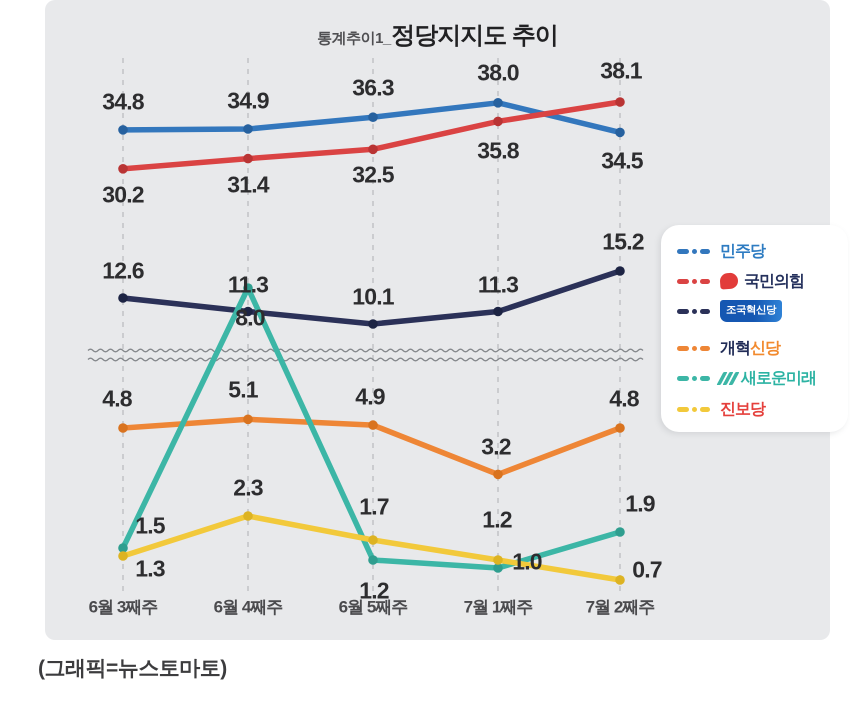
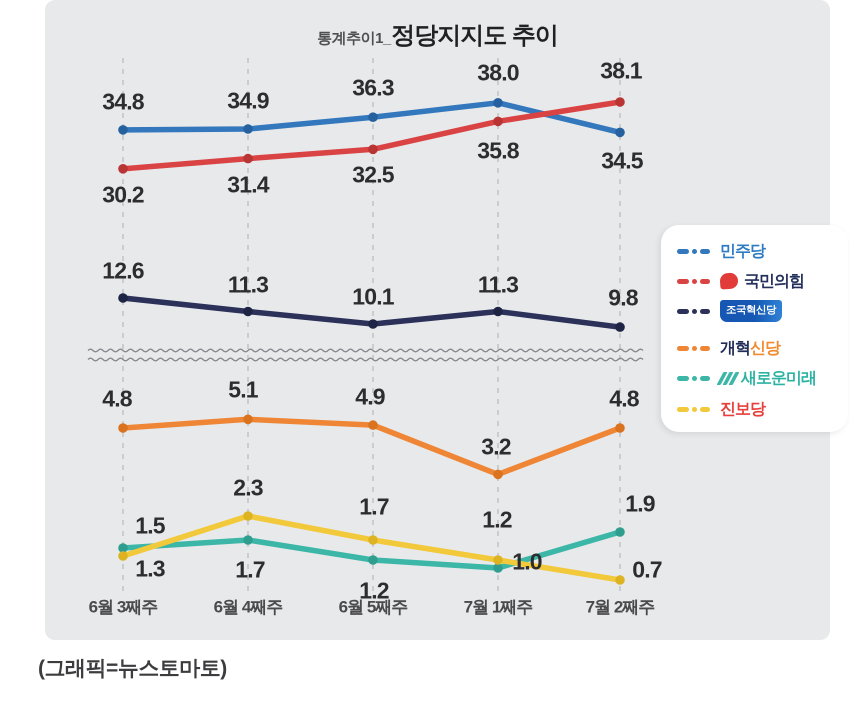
새로운미래/6월 4째주: 8.0 -> 1.7
조국혁신당/7월 2째주: 15.2 -> 9.8
